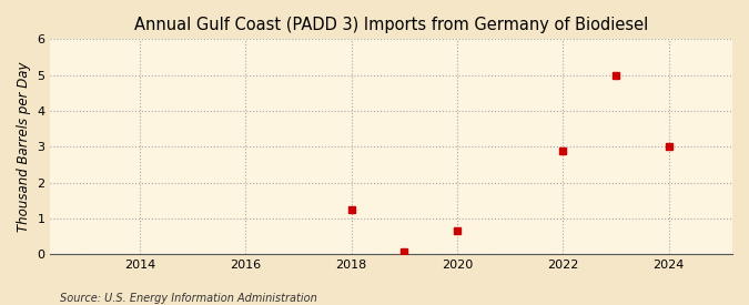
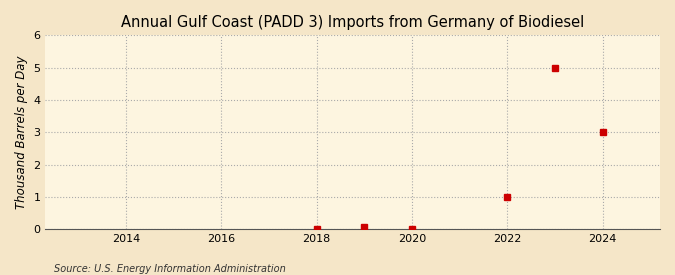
2018: 1.25 -> 0.02
2020: 0.65 -> 0.02
2022: 2.90 -> 1.00
